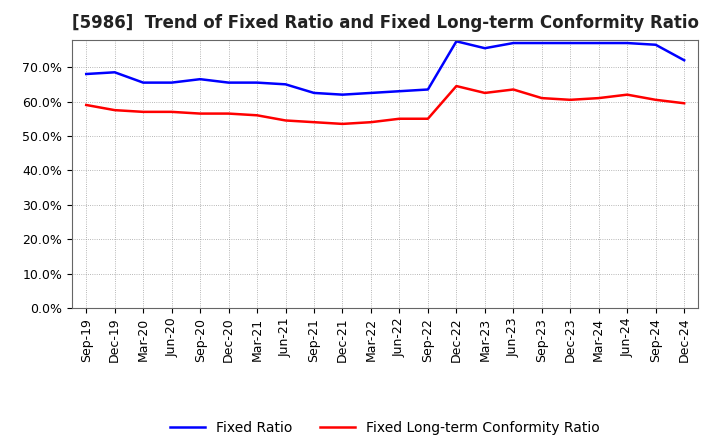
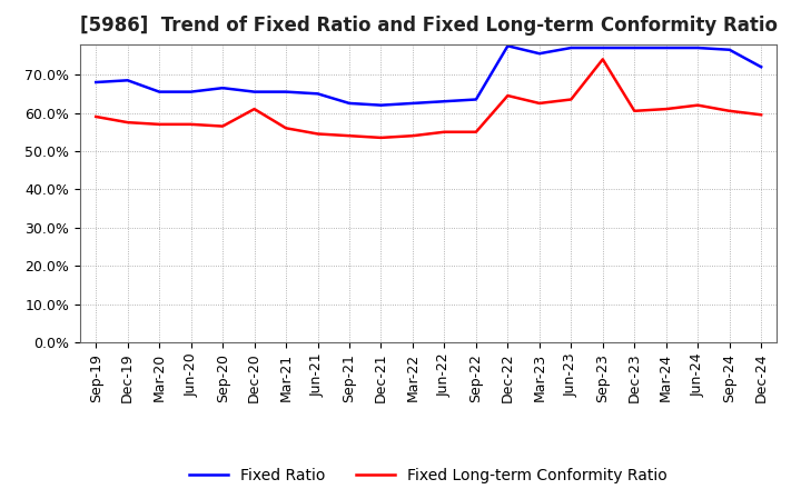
Fixed Long-term Conformity Ratio/Dec-20: 56.5% -> 61.0%
Fixed Long-term Conformity Ratio/Sep-23: 61.0% -> 74.0%
